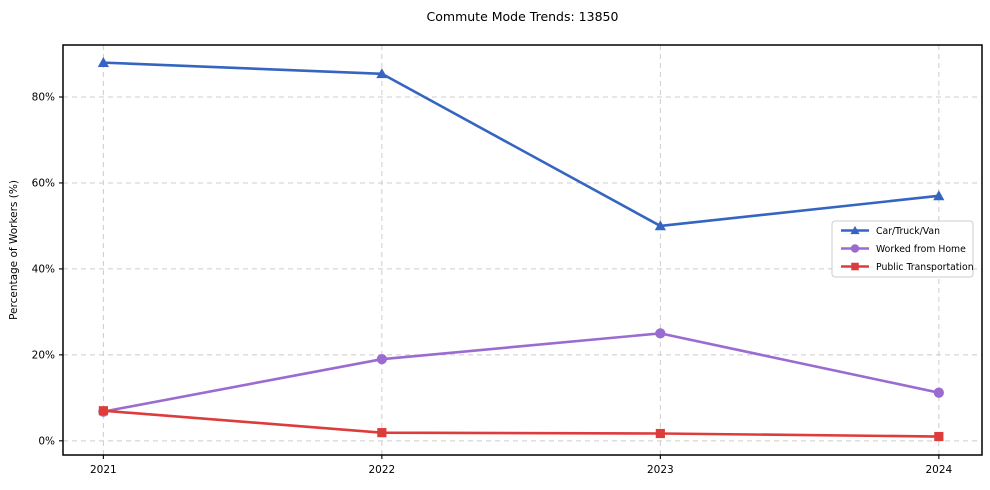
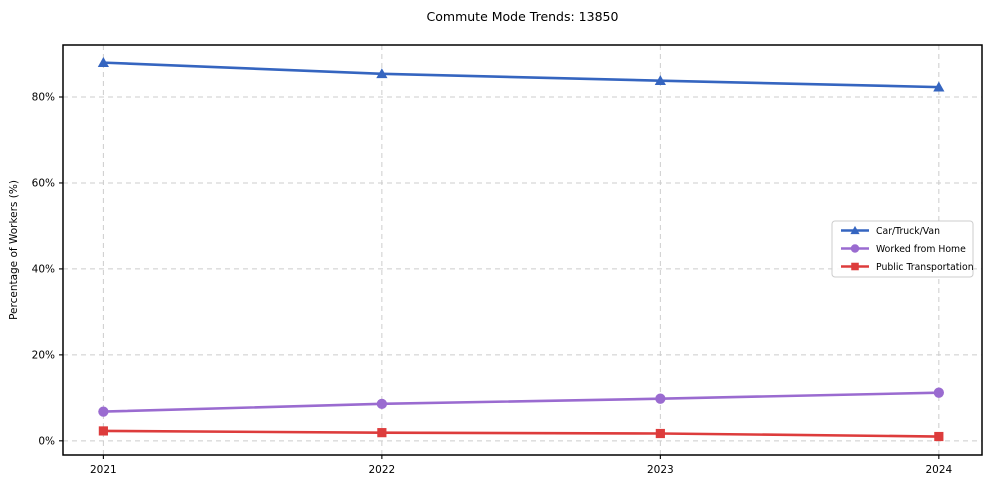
Public Transportation/2021: 7% -> 2%
Worked from Home/2022: 19% -> 9%
Car/Truck/Van/2023: 50% -> 84%
Worked from Home/2023: 25% -> 10%
Car/Truck/Van/2024: 57% -> 82%
